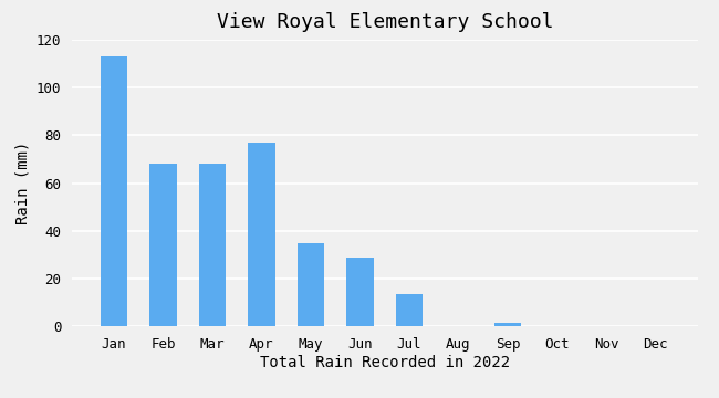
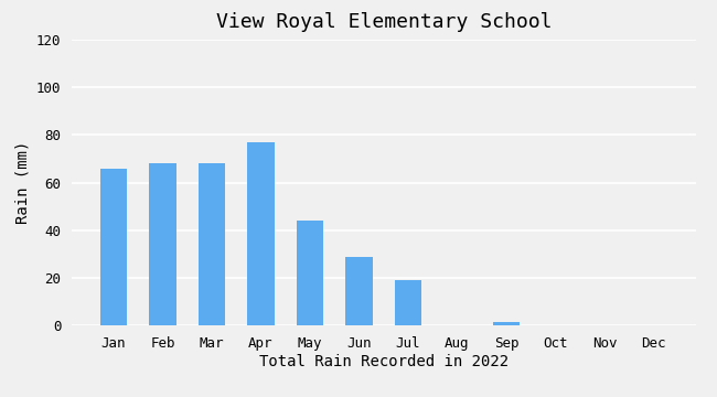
Jan: 113.0 -> 66.0
May: 35.0 -> 44.0
Jul: 13.5 -> 19.0
